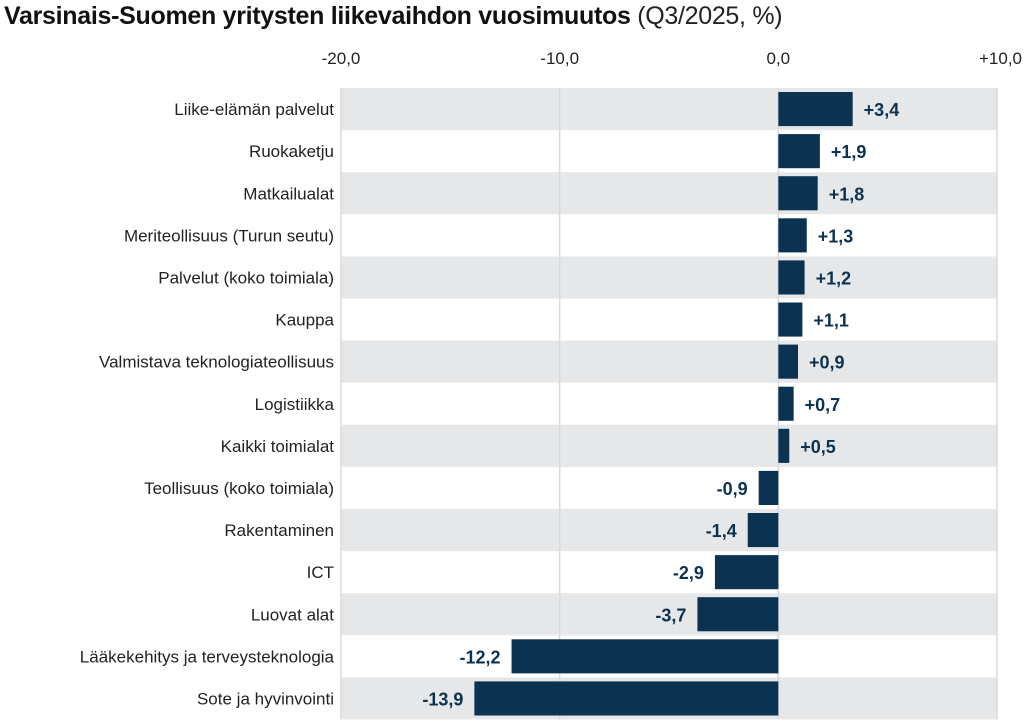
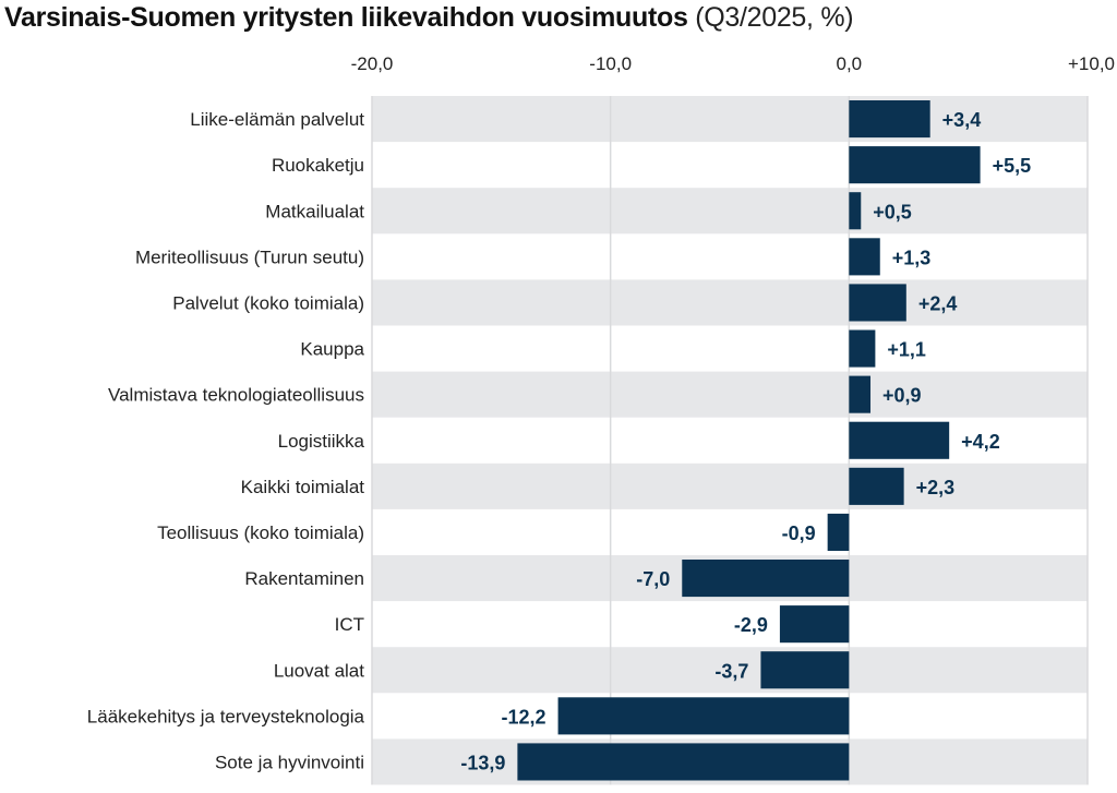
Ruokaketju: +1,9 -> +5,5
Matkailualat: +1,8 -> +0,5
Palvelut (koko toimiala): +1,2 -> +2,4
Logistiikka: +0,7 -> +4,2
Kaikki toimialat: +0,5 -> +2,3
Rakentaminen: -1,4 -> -7,0
